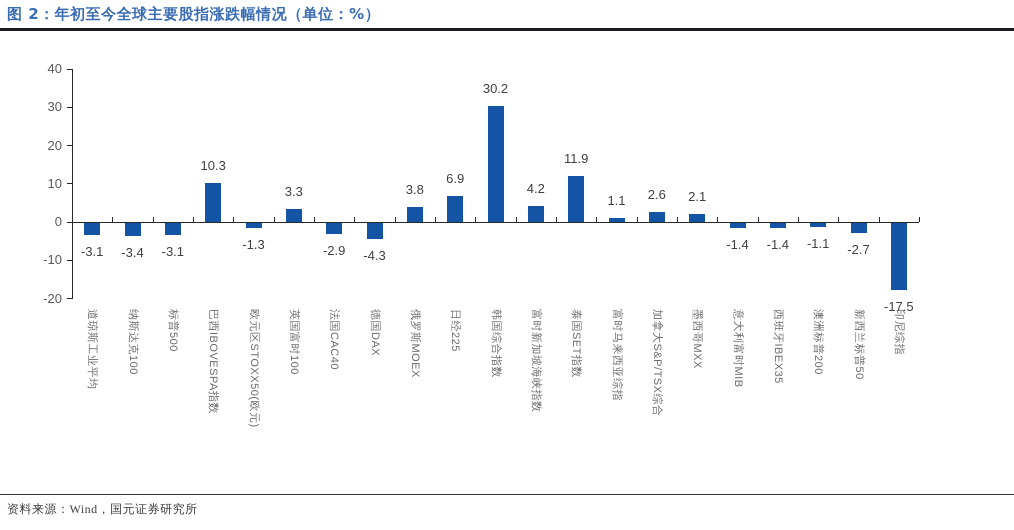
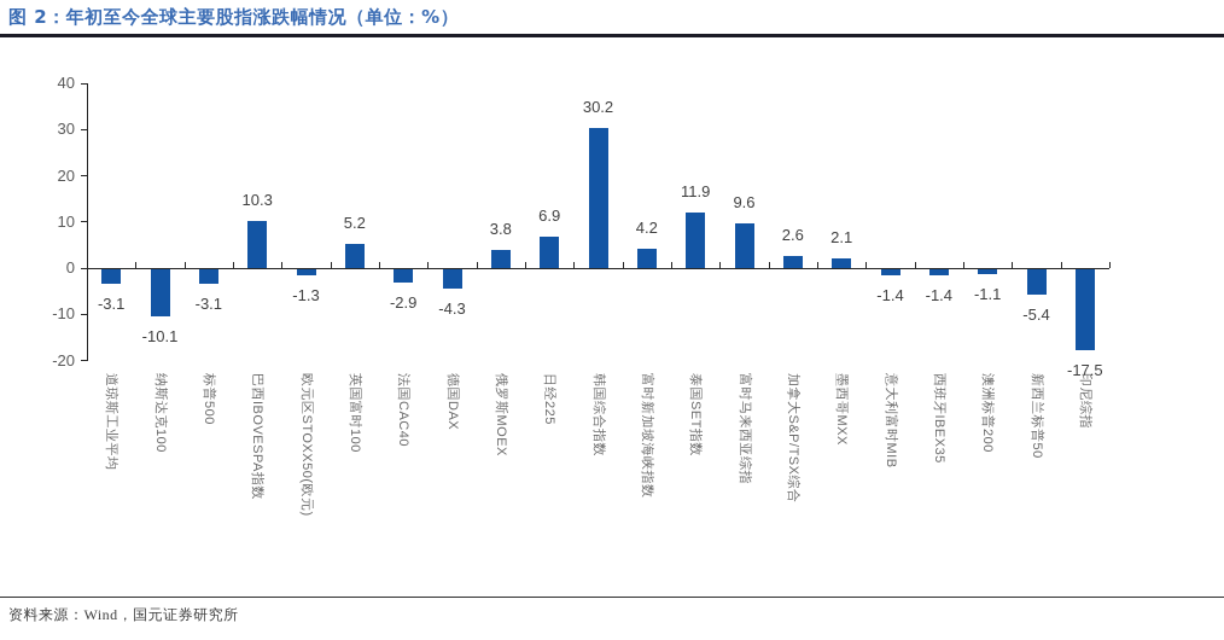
纳斯达克100: -3.4 -> -10.1
英国富时100: 3.3 -> 5.2
富时马来西亚综指: 1.1 -> 9.6
新西兰标普50: -2.7 -> -5.4
